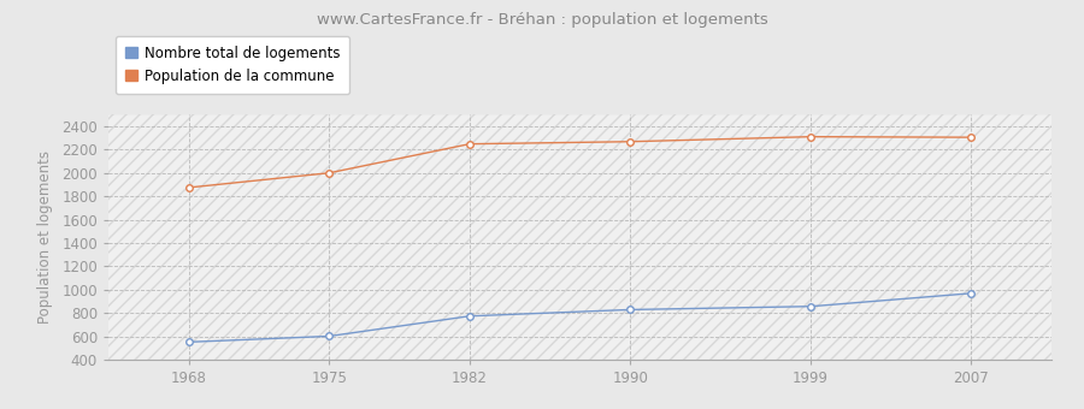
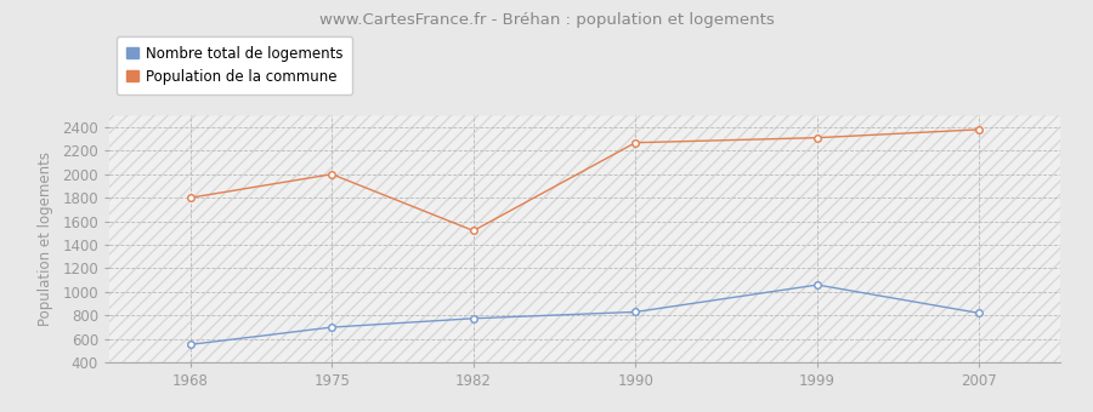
Population de la commune/1968: 1880 -> 1800
Nombre total de logements/1975: 600 -> 700
Population de la commune/1982: 2250 -> 1520
Nombre total de logements/1999: 860 -> 1060
Nombre total de logements/2007: 970 -> 820
Population de la commune/2007: 2300 -> 2380
